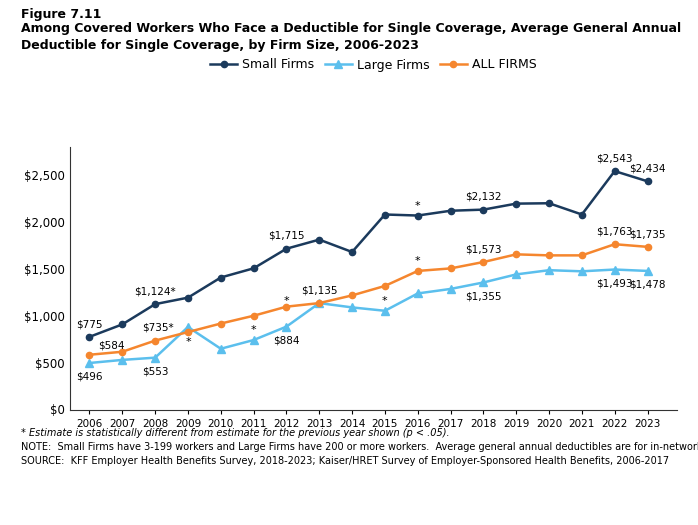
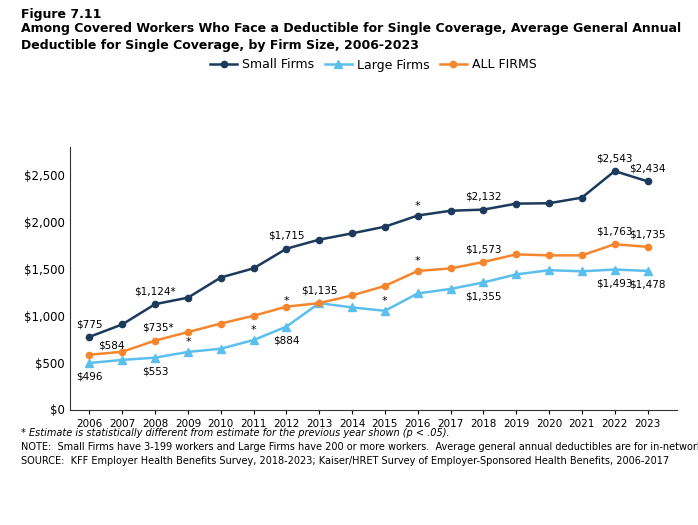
Large Firms/2009: $880 -> $610
Small Firms/2014: $1,680 -> $1,880
Small Firms/2015: $2,080 -> $1,950
Small Firms/2021: $2,080 -> $2,260
